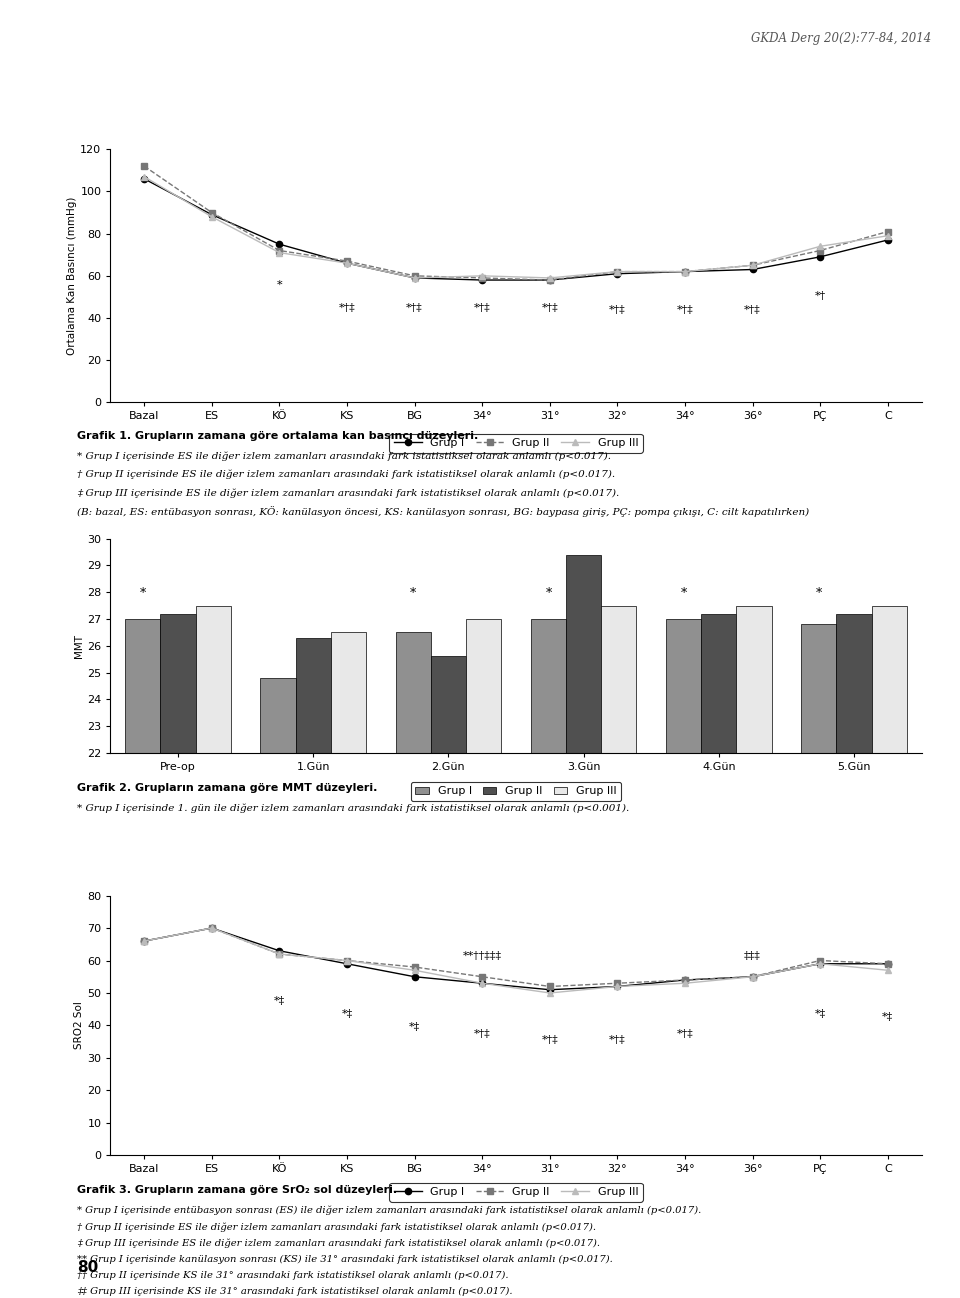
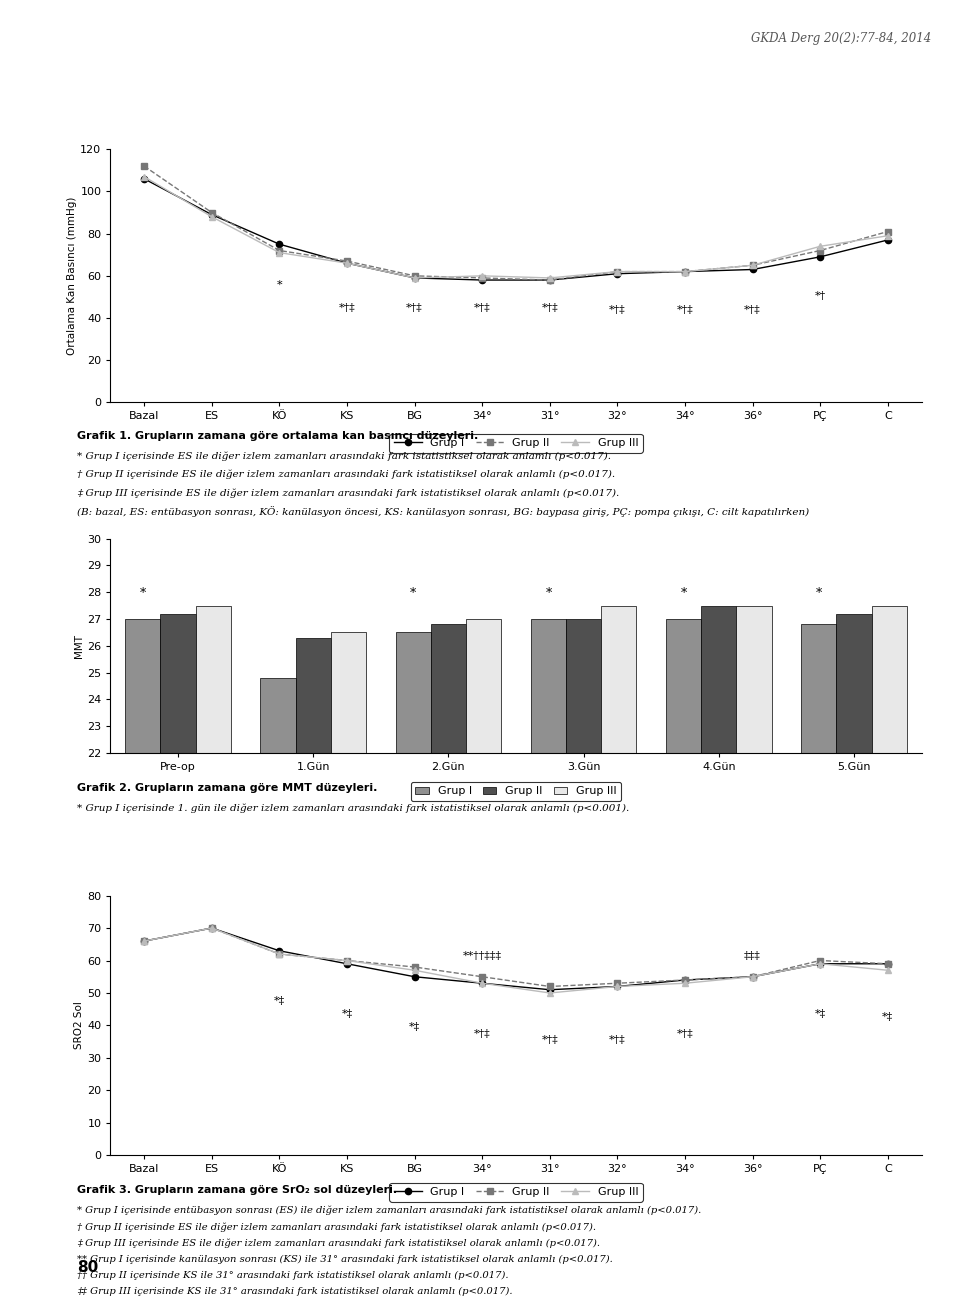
Grup II/2.Gün: 25.6 -> 26.8
Grup II/3.Gün: 29.4 -> 27.0
Grup II/4.Gün: 27.2 -> 27.5
